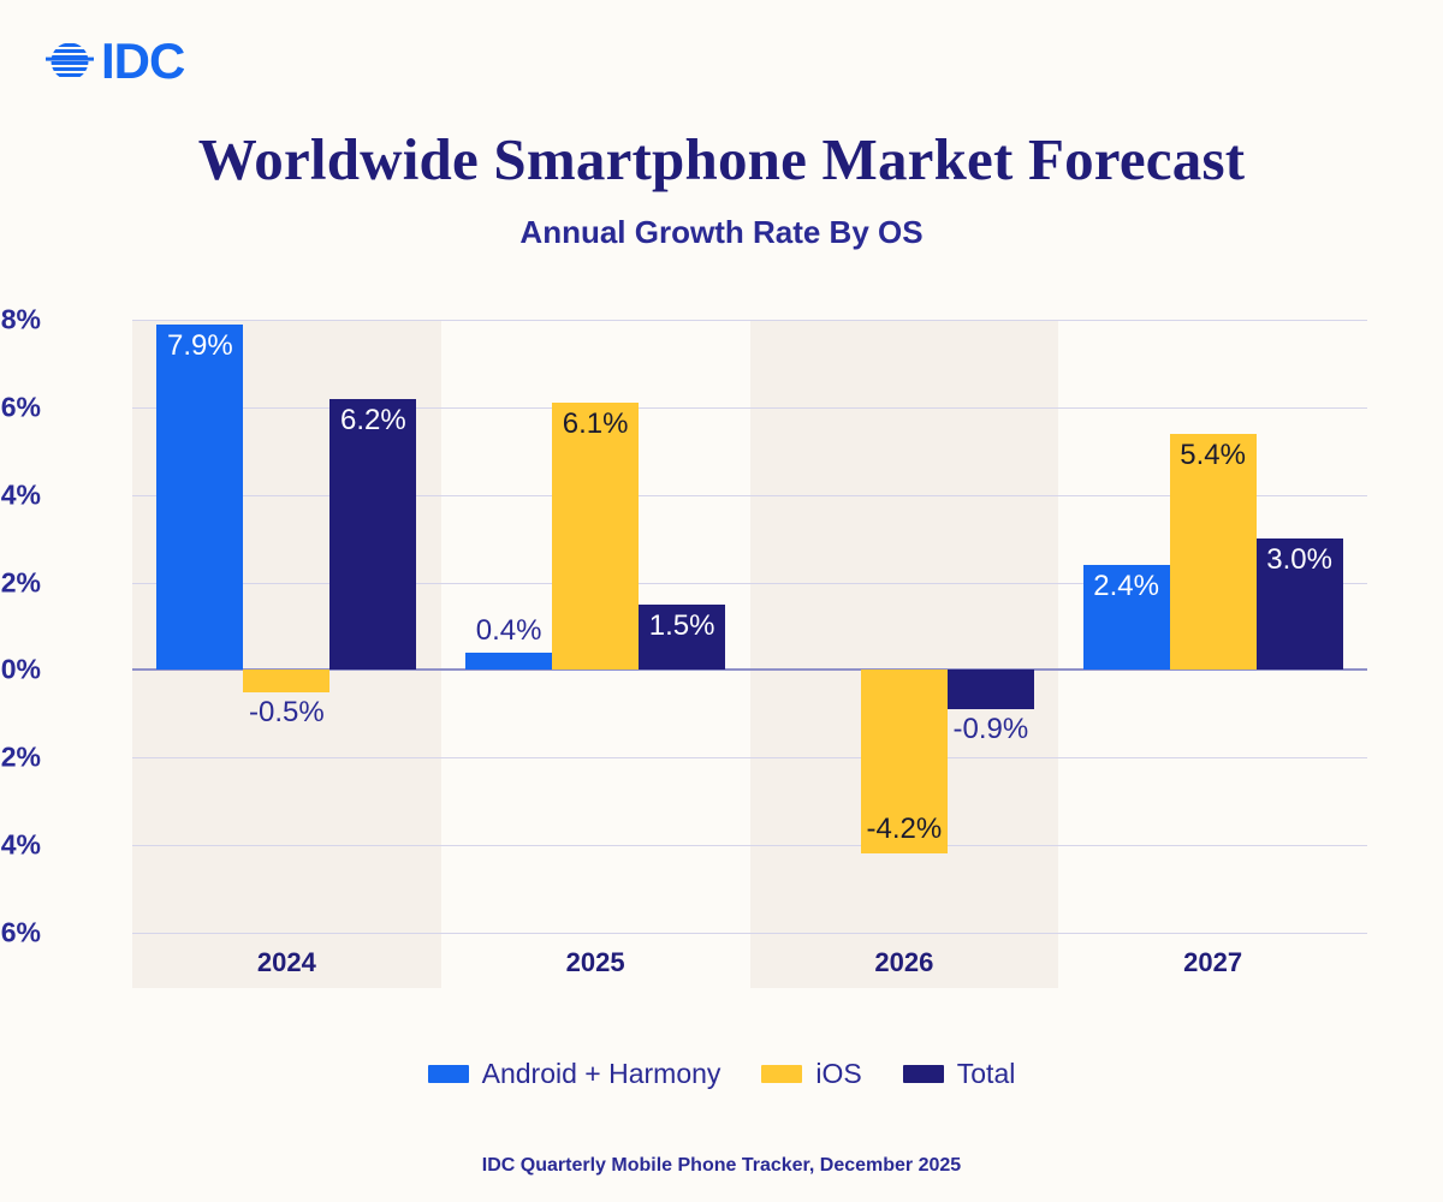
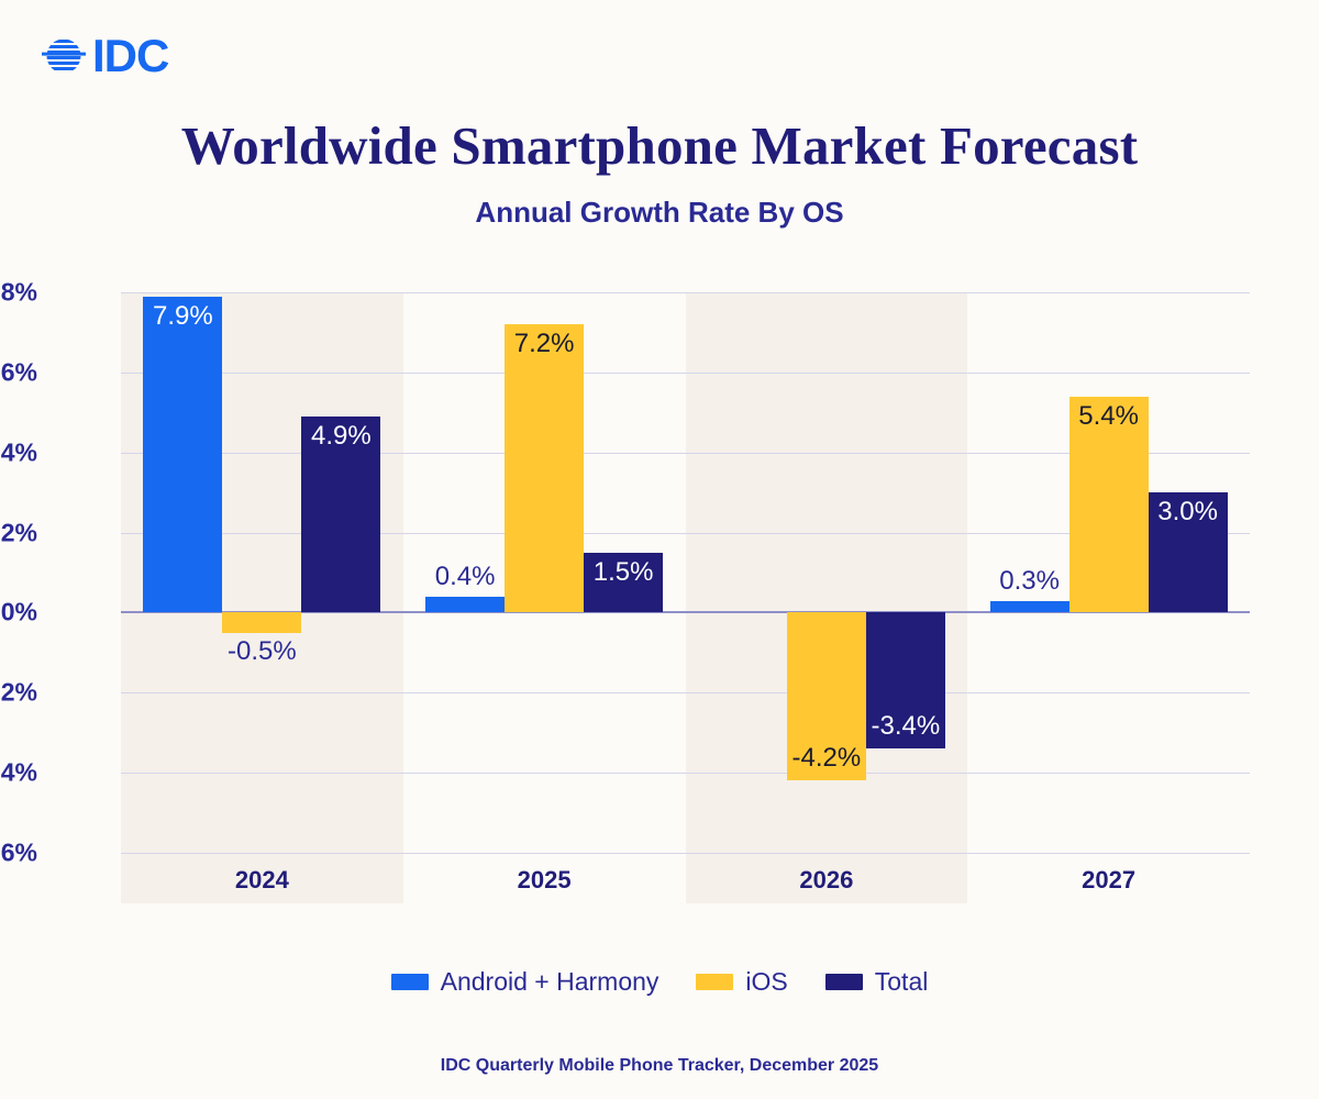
Total/2024: 6.2% -> 4.9%
iOS/2025: 6.1% -> 7.2%
Total/2026: -0.9% -> -3.4%
Android + Harmony/2027: 2.4% -> 0.3%
